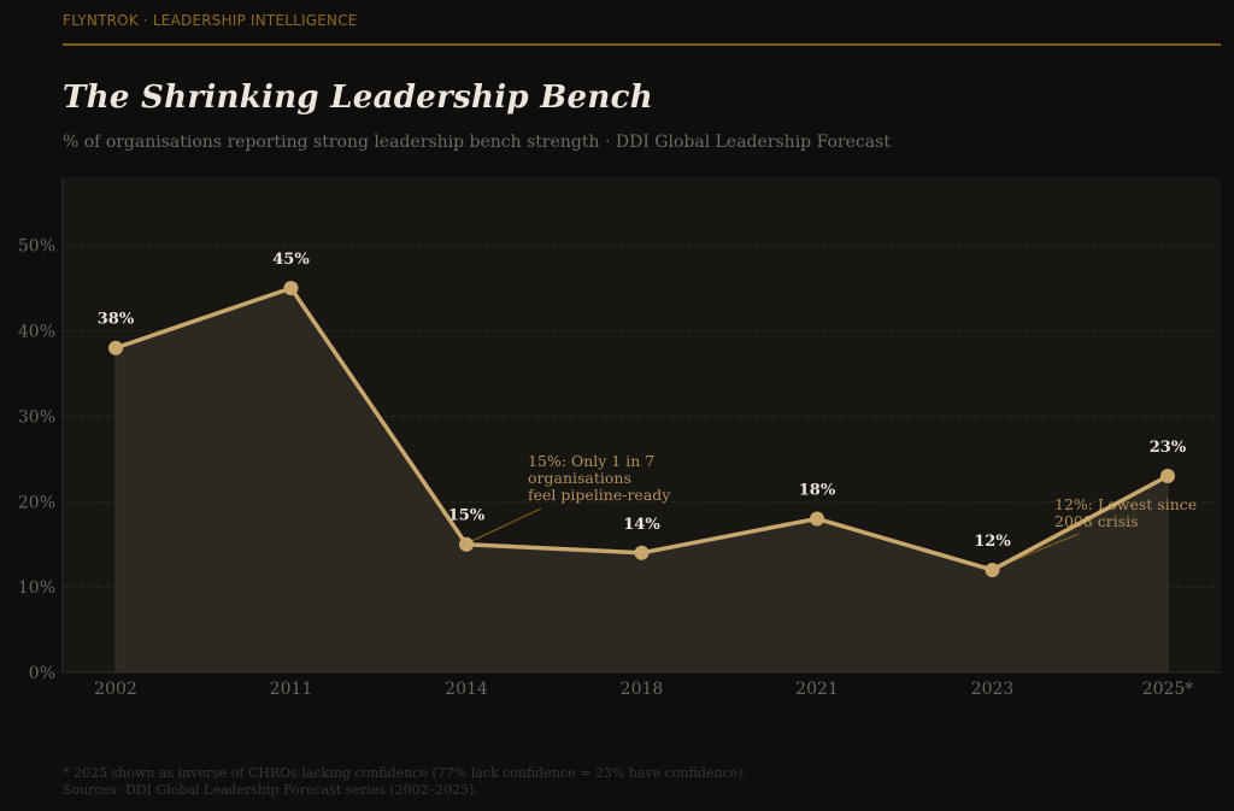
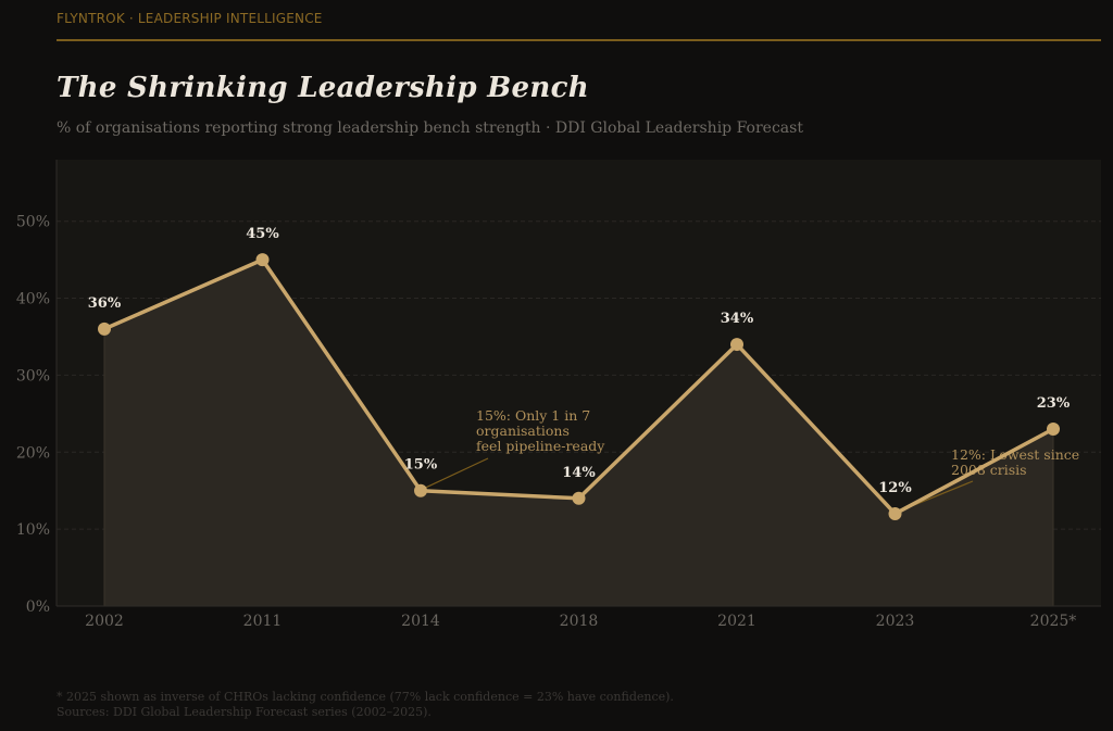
2002: 38% -> 36%
2021: 18% -> 34%
